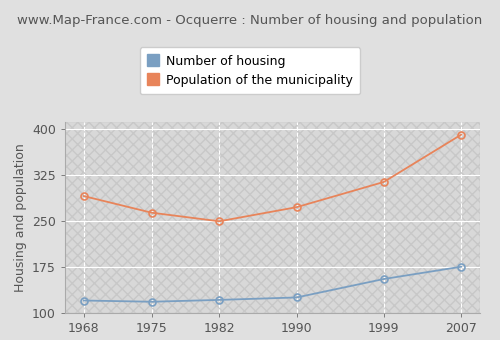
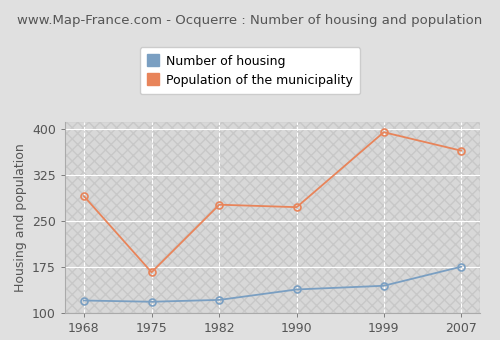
Population of the municipality/1975: 263 -> 166
Population of the municipality/1982: 249 -> 276
Number of housing/1990: 125 -> 138
Number of housing/1999: 155 -> 144
Population of the municipality/1999: 313 -> 394
Population of the municipality/2007: 390 -> 364
